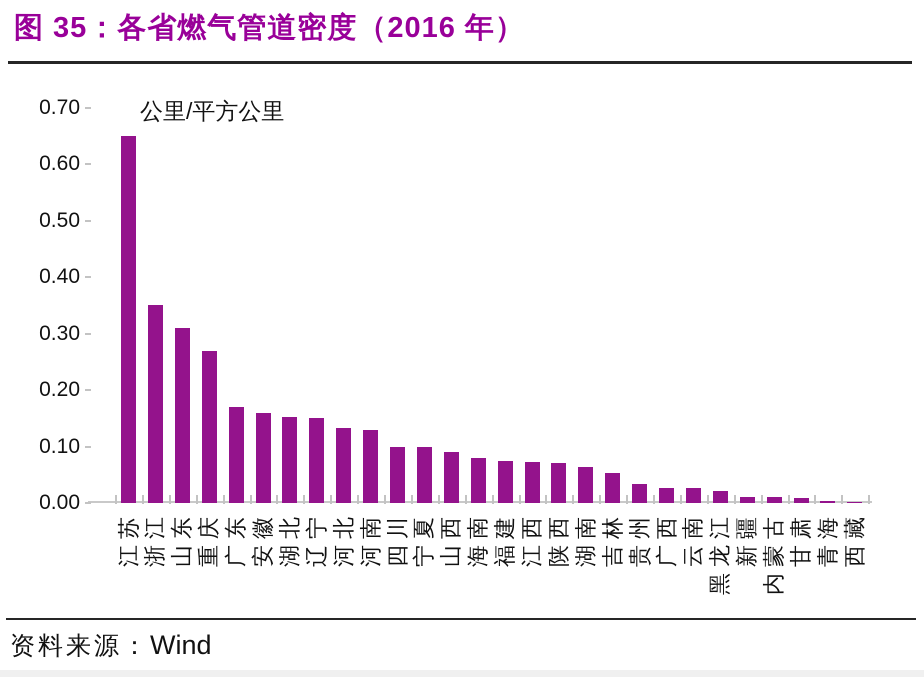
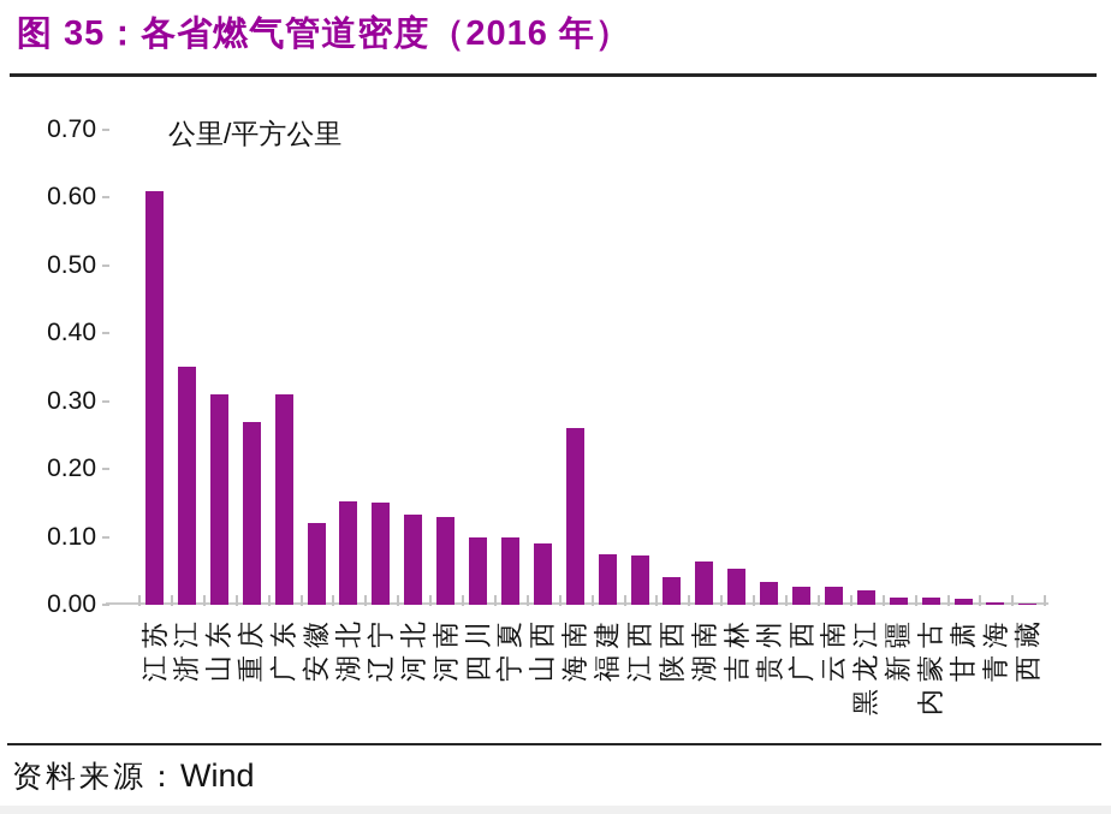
江苏: 0.65 -> 0.61
广东: 0.17 -> 0.31
安徽: 0.16 -> 0.12
海南: 0.08 -> 0.26
陕西: 0.07 -> 0.04
